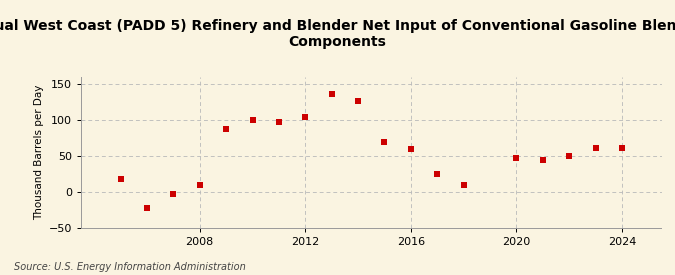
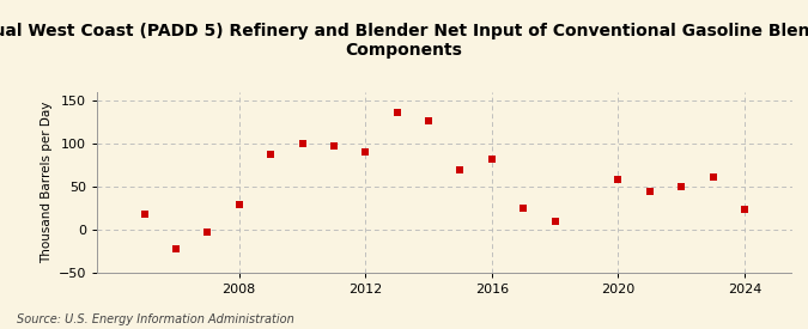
2008: 10 -> 30
2012: 105 -> 90
2016: 60 -> 82
2020: 48 -> 58
2024: 62 -> 24
